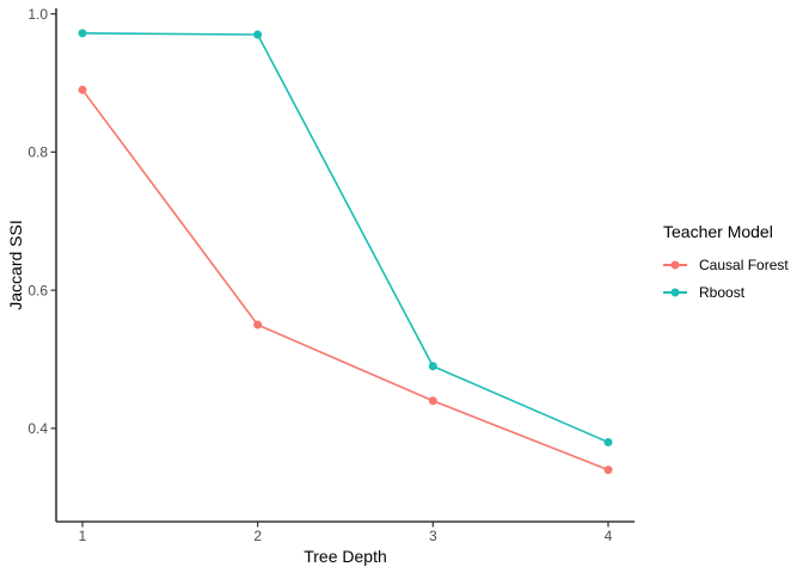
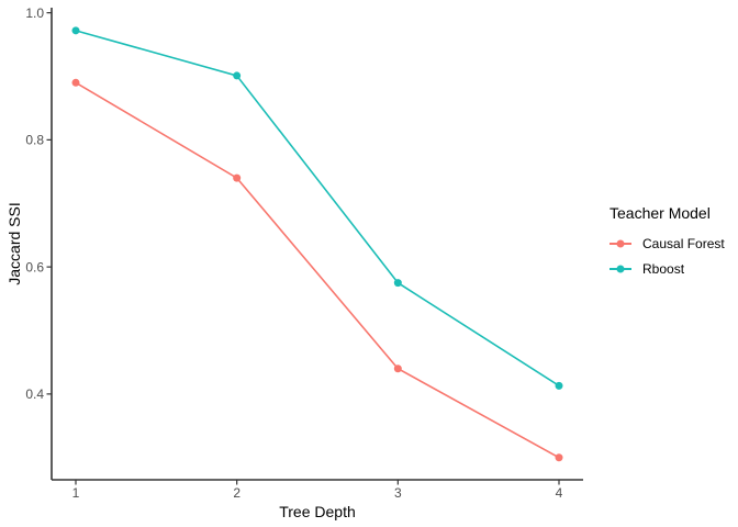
Causal Forest/2: 0.55 -> 0.74
Rboost/2: 0.97 -> 0.90
Rboost/3: 0.49 -> 0.57
Causal Forest/4: 0.34 -> 0.30
Rboost/4: 0.38 -> 0.41
